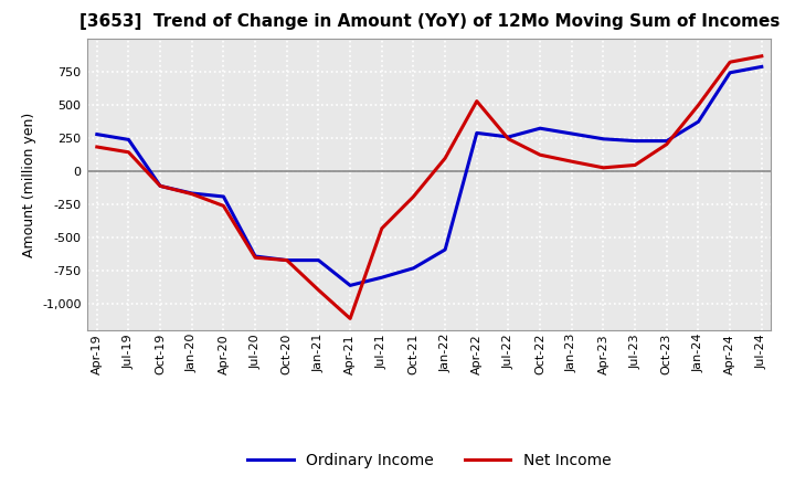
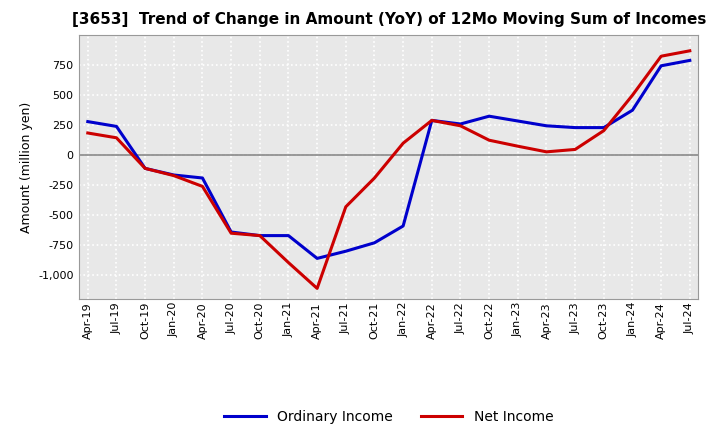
Net Income/Apr-22: 530 -> 290
